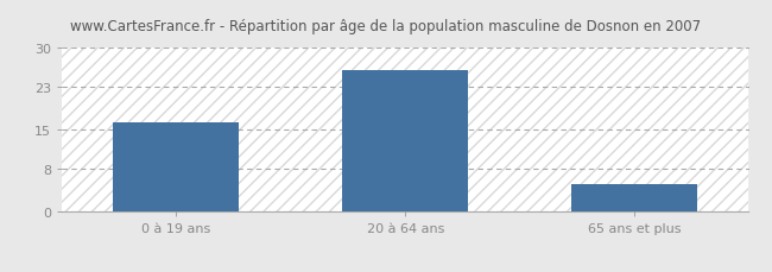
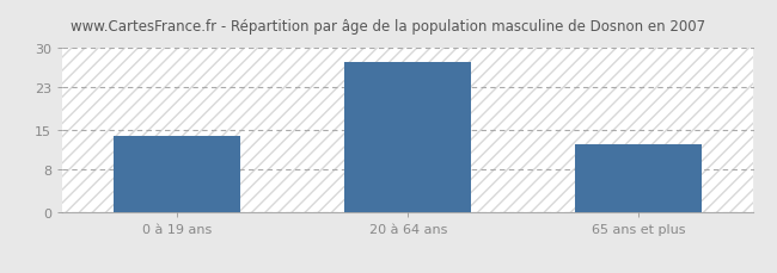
0 à 19 ans: 16.5 -> 14.0
20 à 64 ans: 26.0 -> 27.5
65 ans et plus: 5.0 -> 12.5
